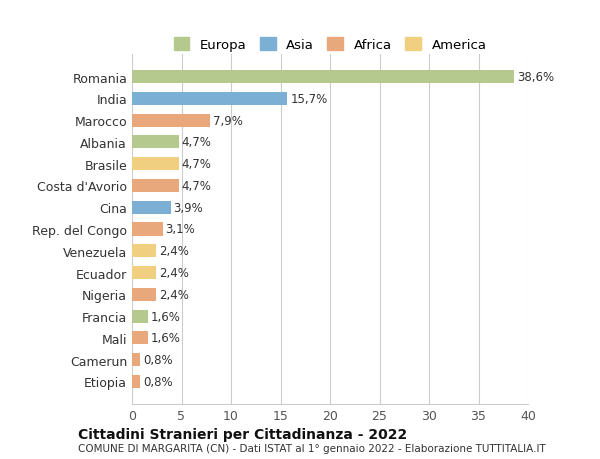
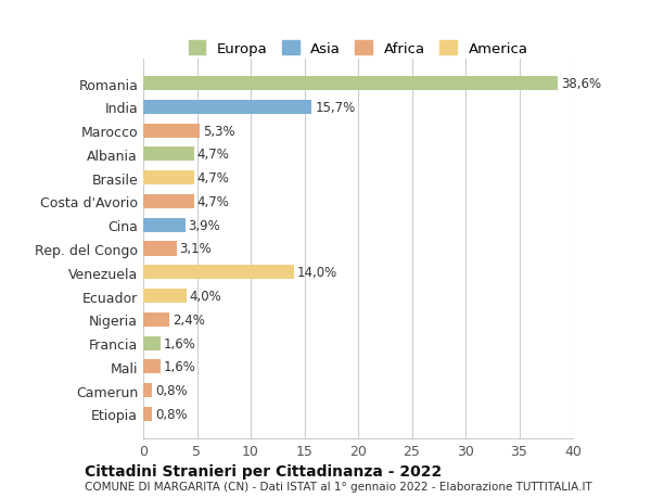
Marocco: 7,9% -> 5,3%
Venezuela: 2,4% -> 14,0%
Ecuador: 2,4% -> 4,0%
